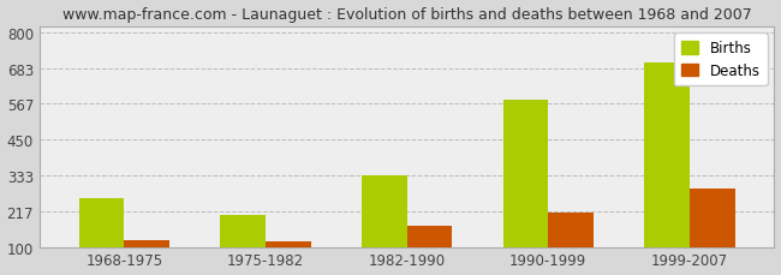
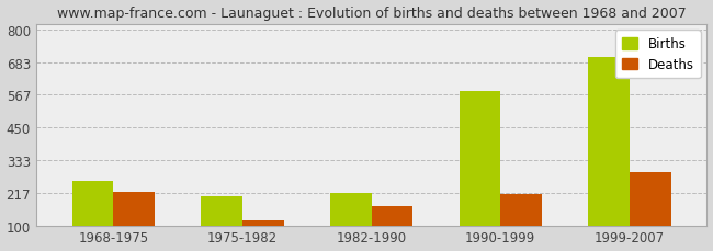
Deaths/1968-1975: 120 -> 220
Births/1982-1990: 335 -> 215
